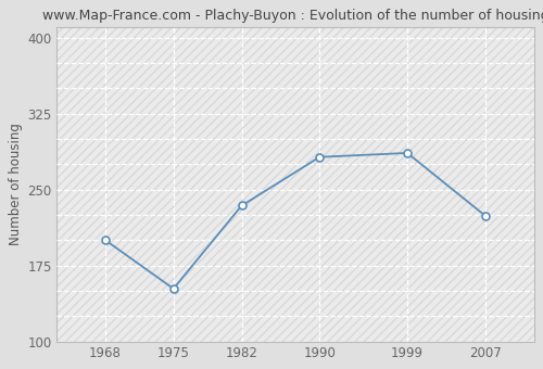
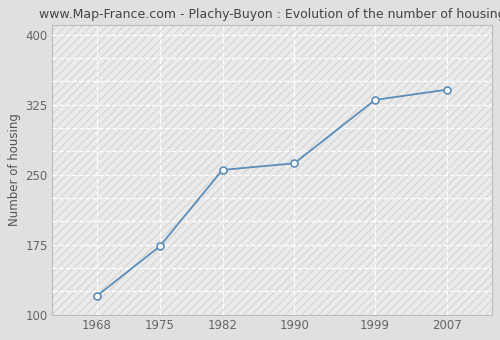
1968: 200 -> 120
1975: 152 -> 173
1982: 234 -> 255
1990: 282 -> 262
1999: 286 -> 330
2007: 224 -> 341
